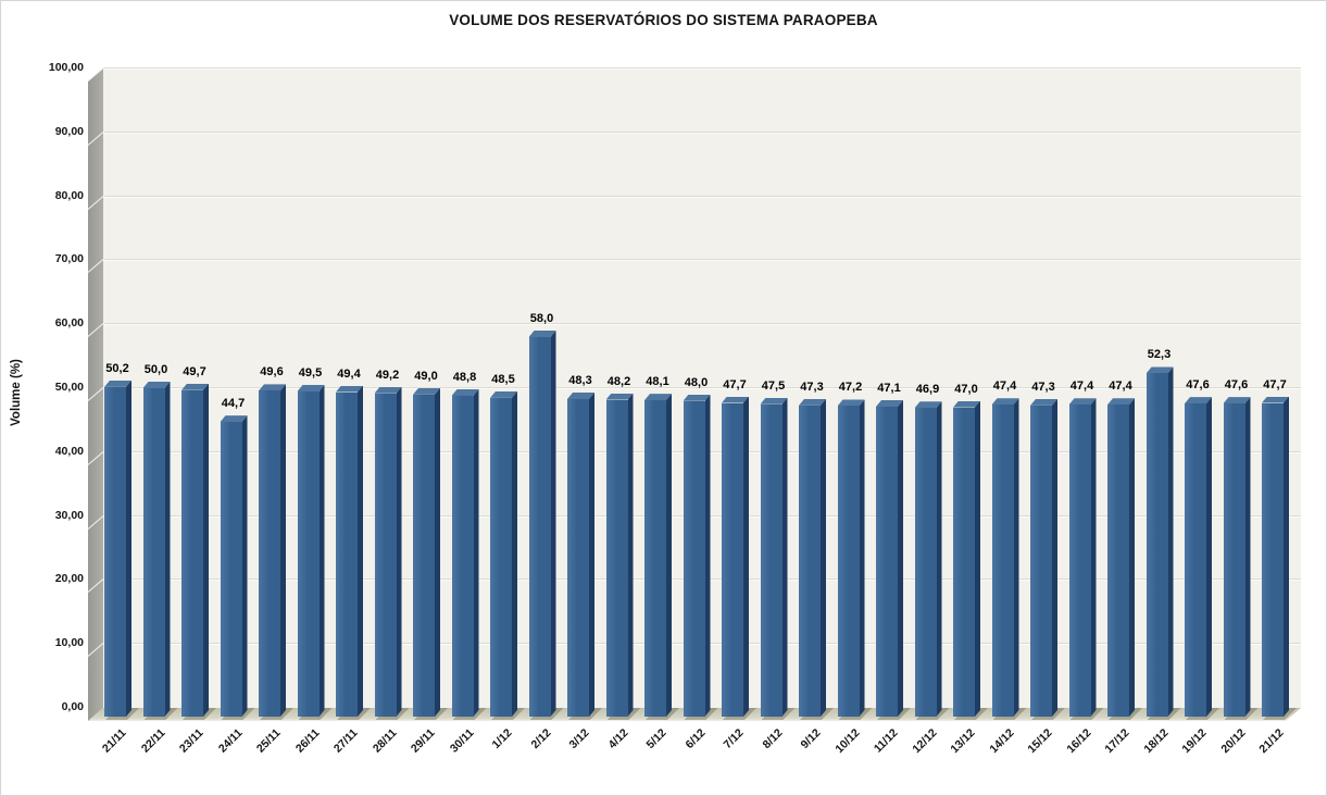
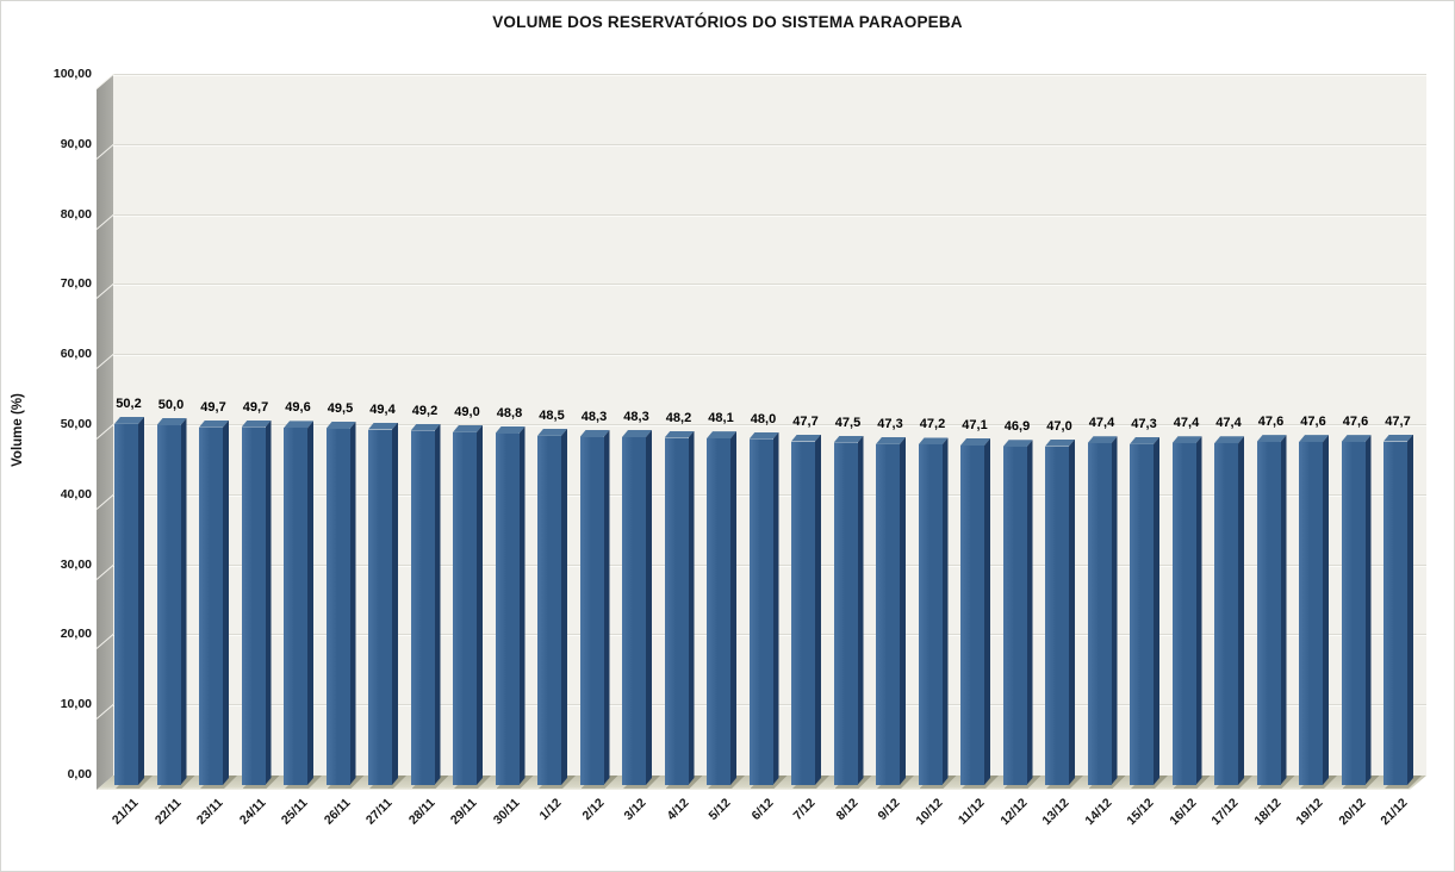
24/11: 44,7 -> 49,7
2/12: 58,0 -> 48,3
18/12: 52,3 -> 47,6
